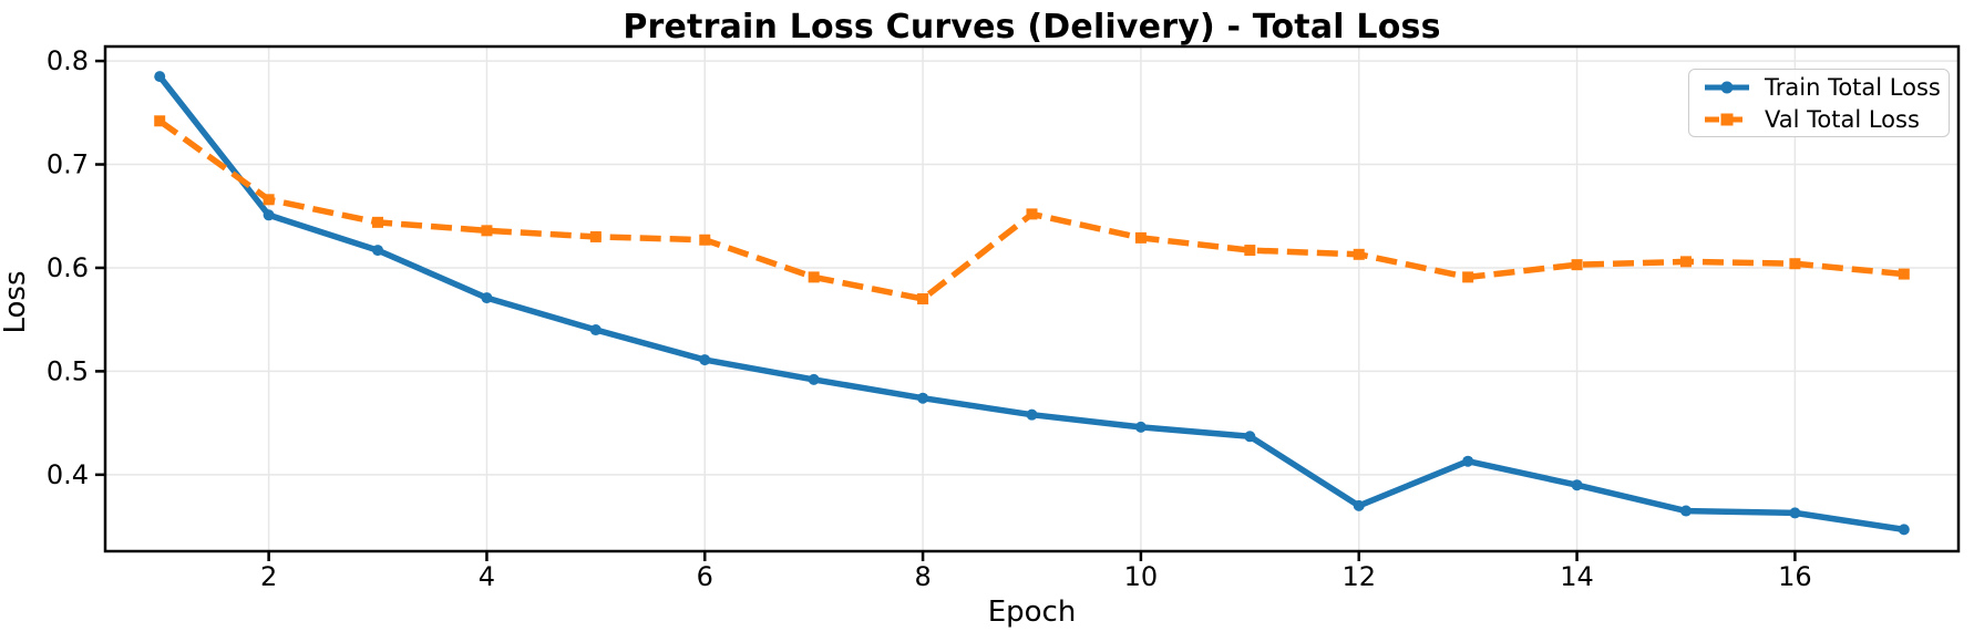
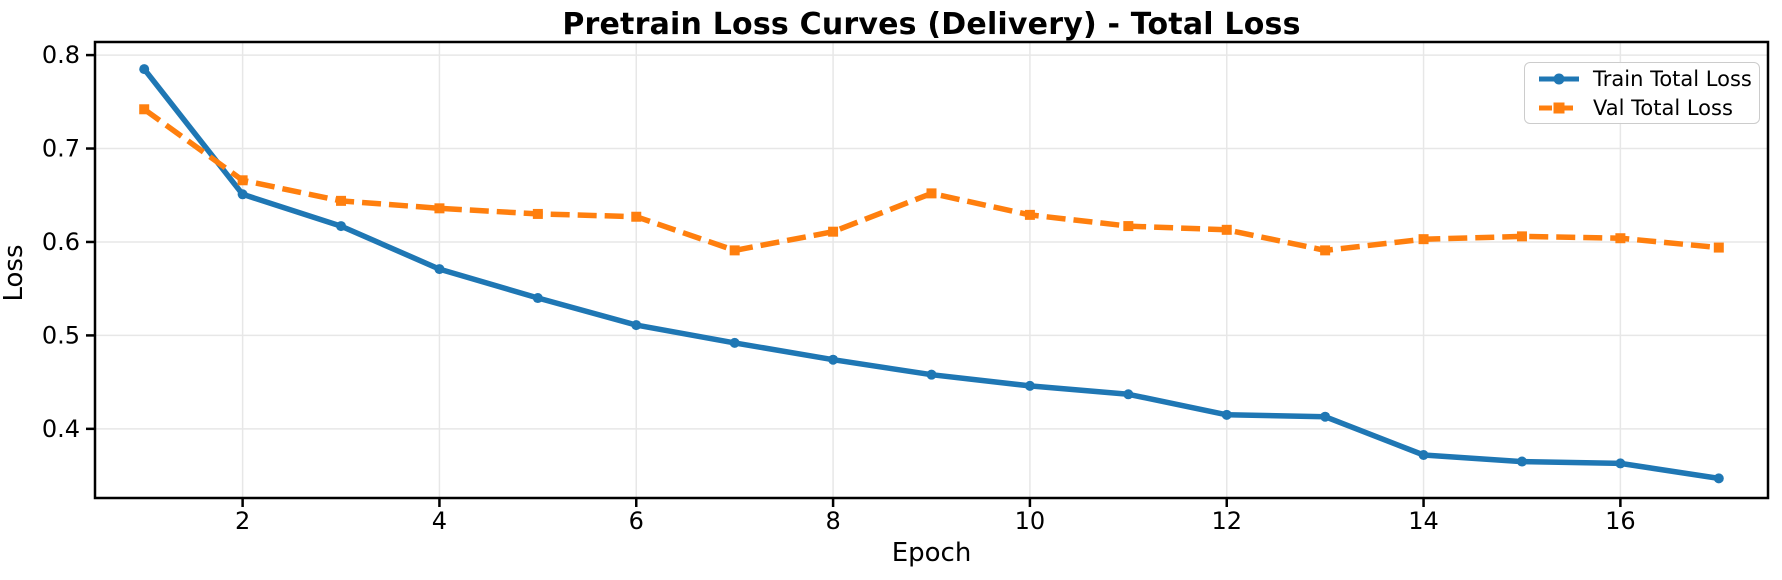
Val Total Loss/8: 0.57 -> 0.61
Train Total Loss/12: 0.37 -> 0.41
Train Total Loss/14: 0.39 -> 0.37
